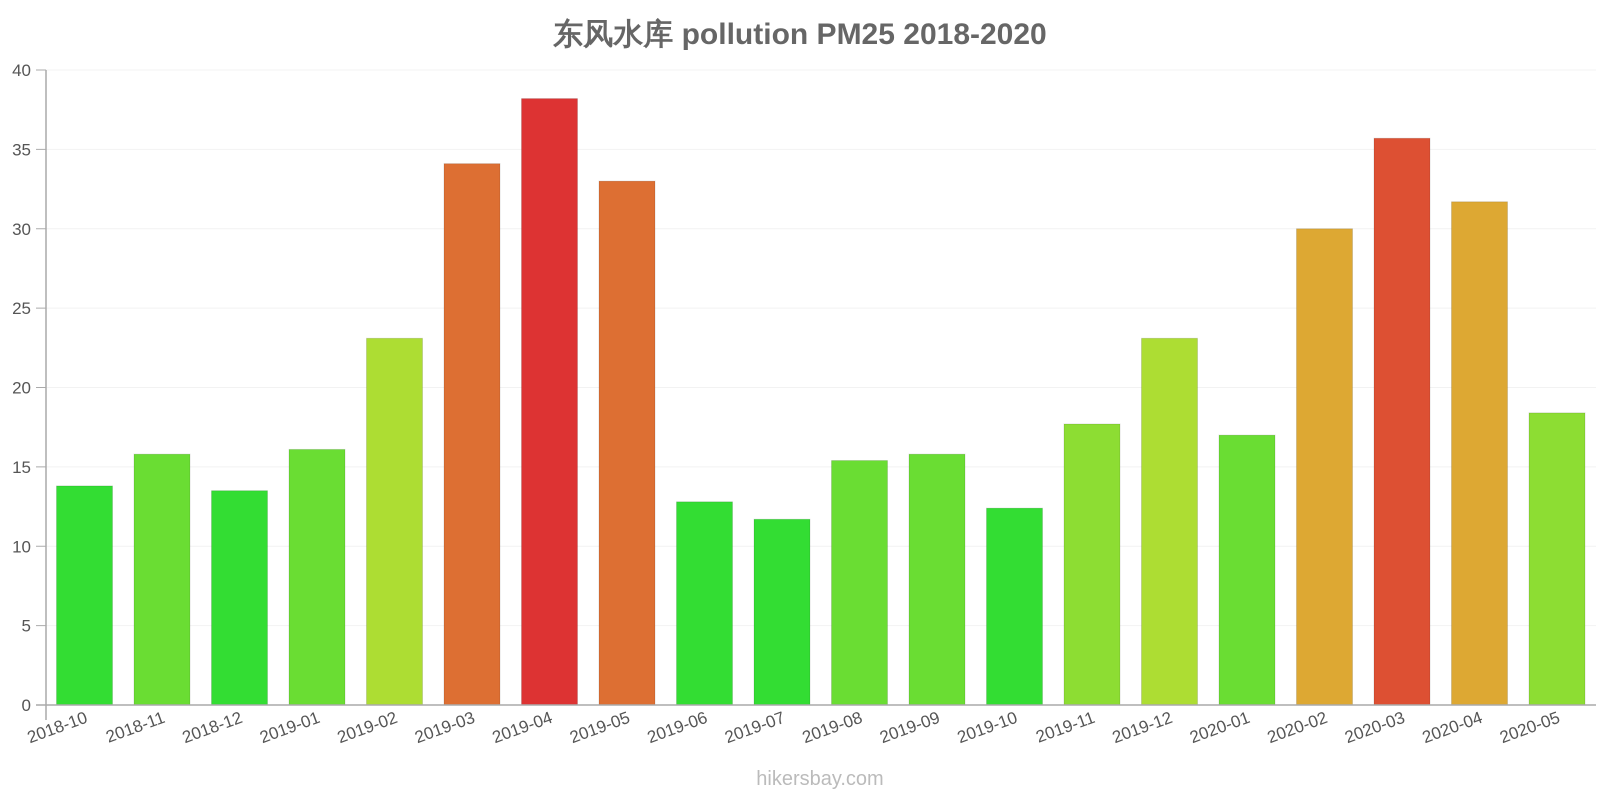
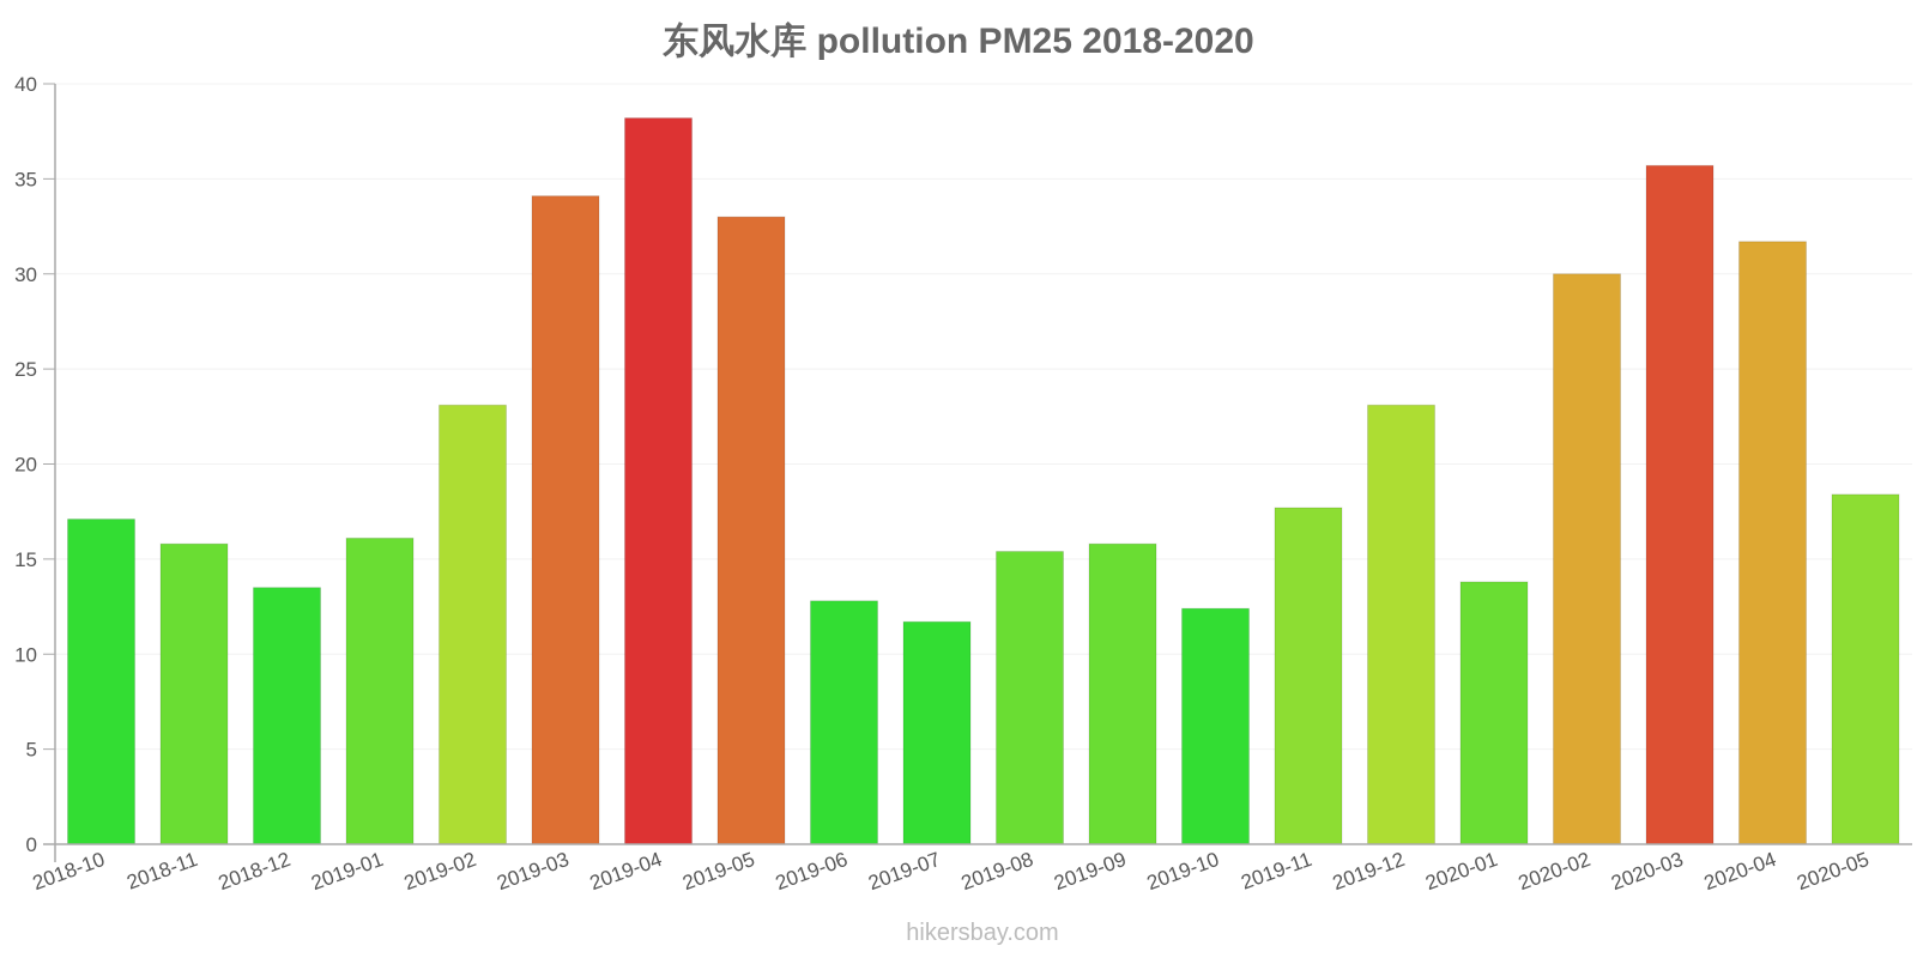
2018-10: 13.8 -> 17.1
2020-01: 17.0 -> 13.8
